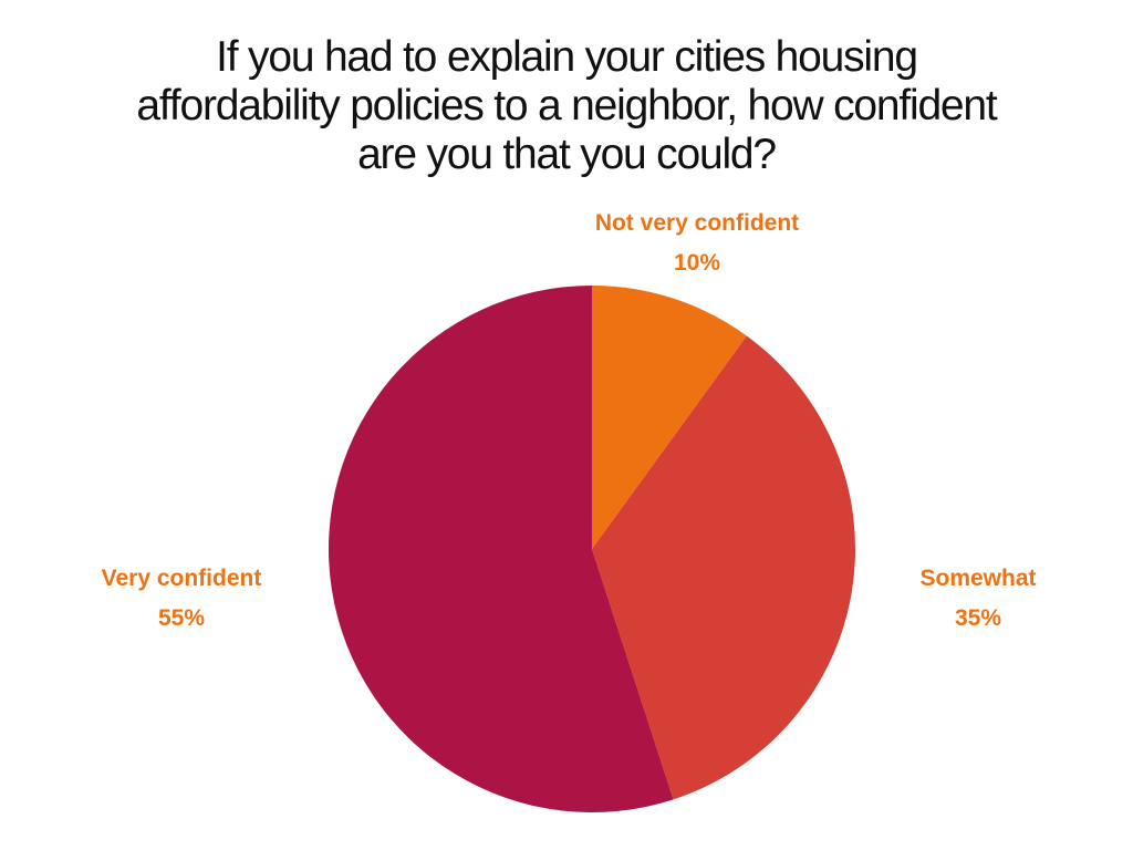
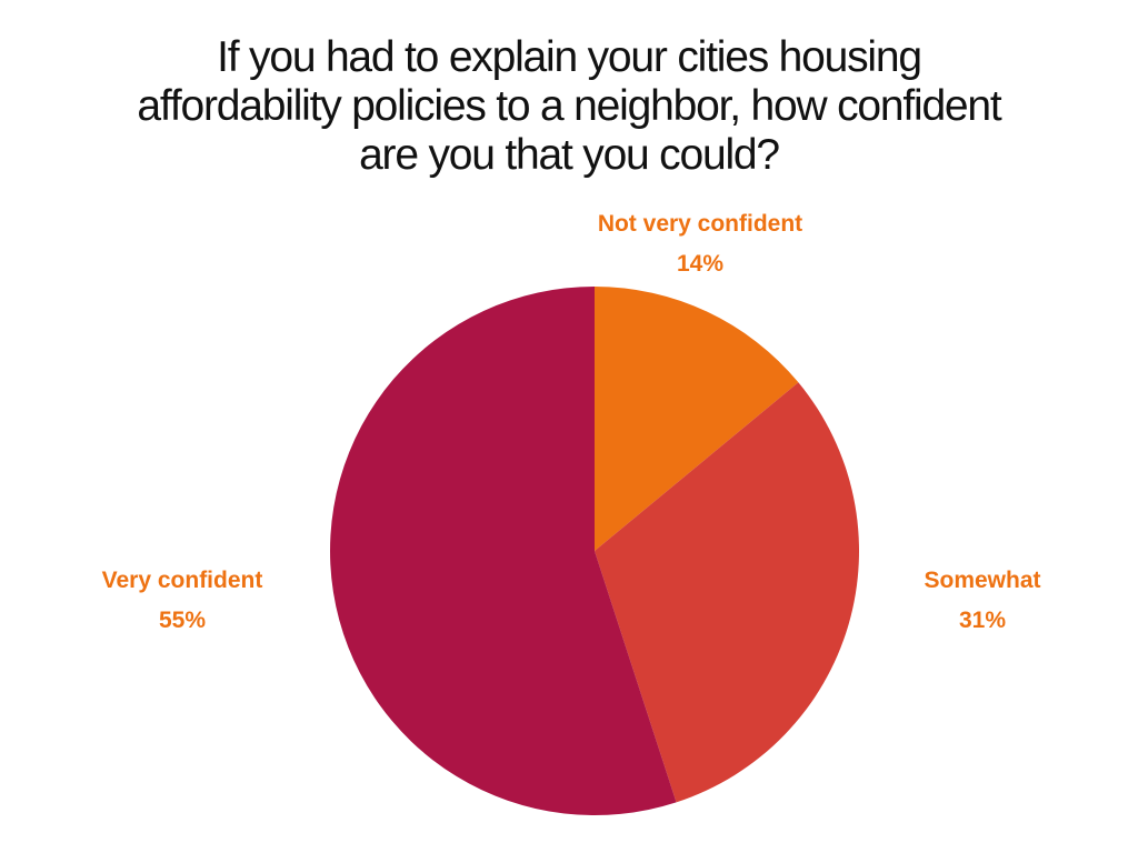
Not very confident: 10% -> 14%
Somewhat: 35% -> 31%
